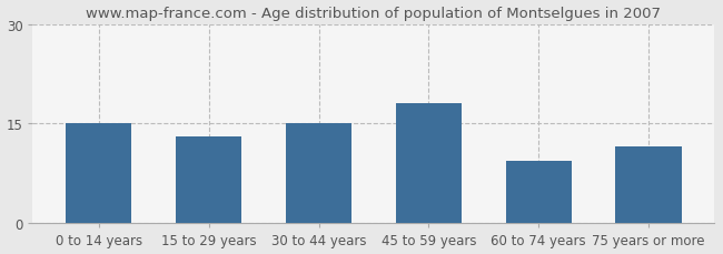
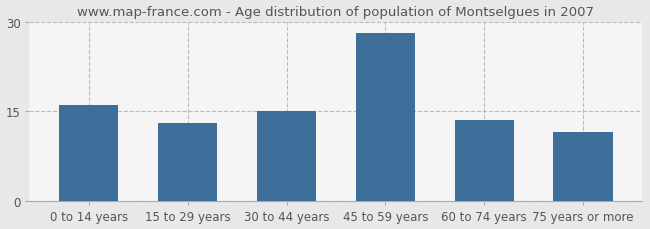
0 to 14 years: 15.0 -> 16.0
45 to 59 years: 18.0 -> 28.0
60 to 74 years: 9.4 -> 13.5
